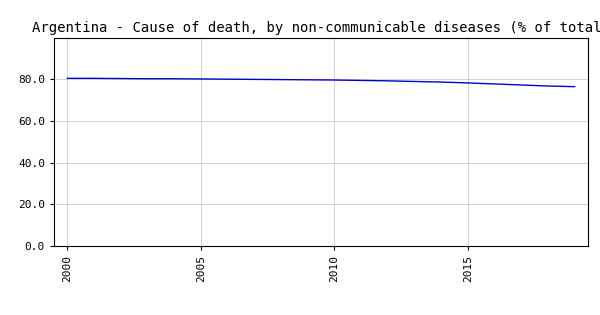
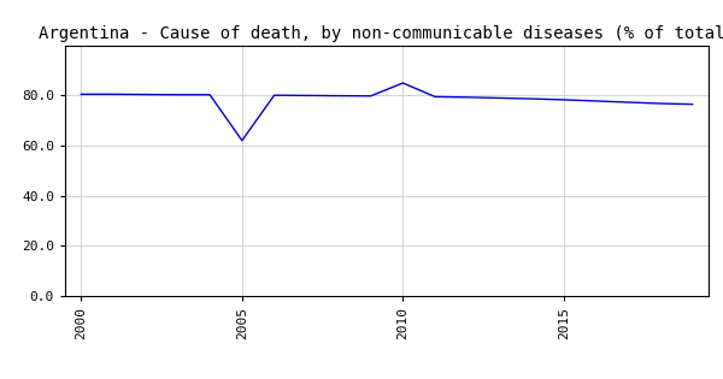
2005: 80.2 -> 62.0
2010: 79.7 -> 85.0
